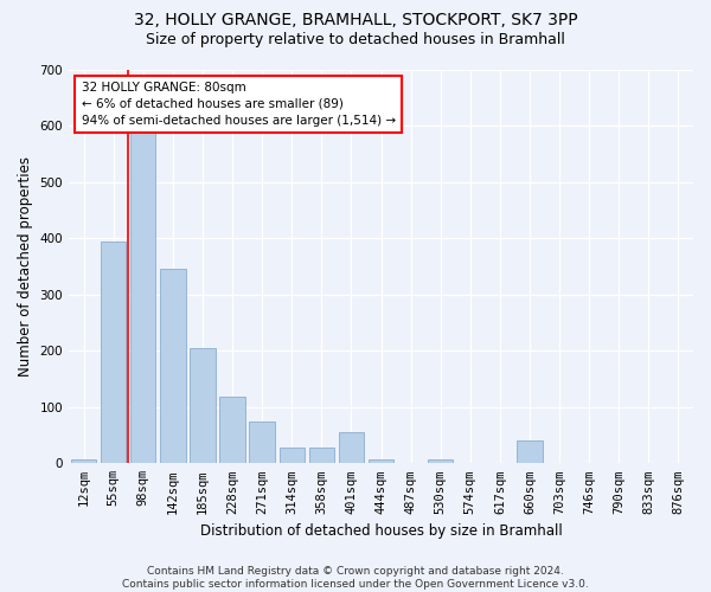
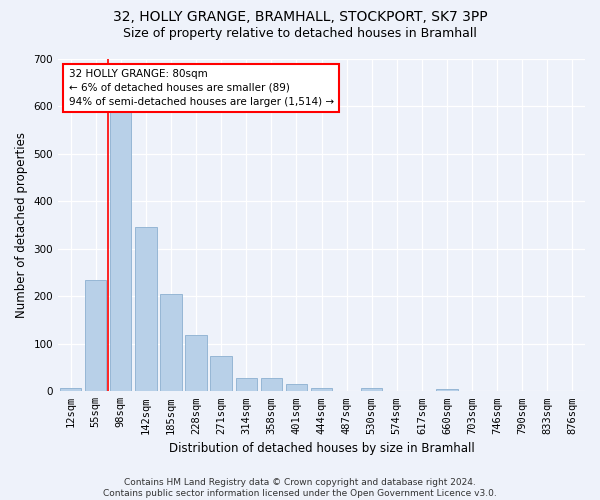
55sqm: 395 -> 235
401sqm: 55 -> 15
660sqm: 40 -> 5
